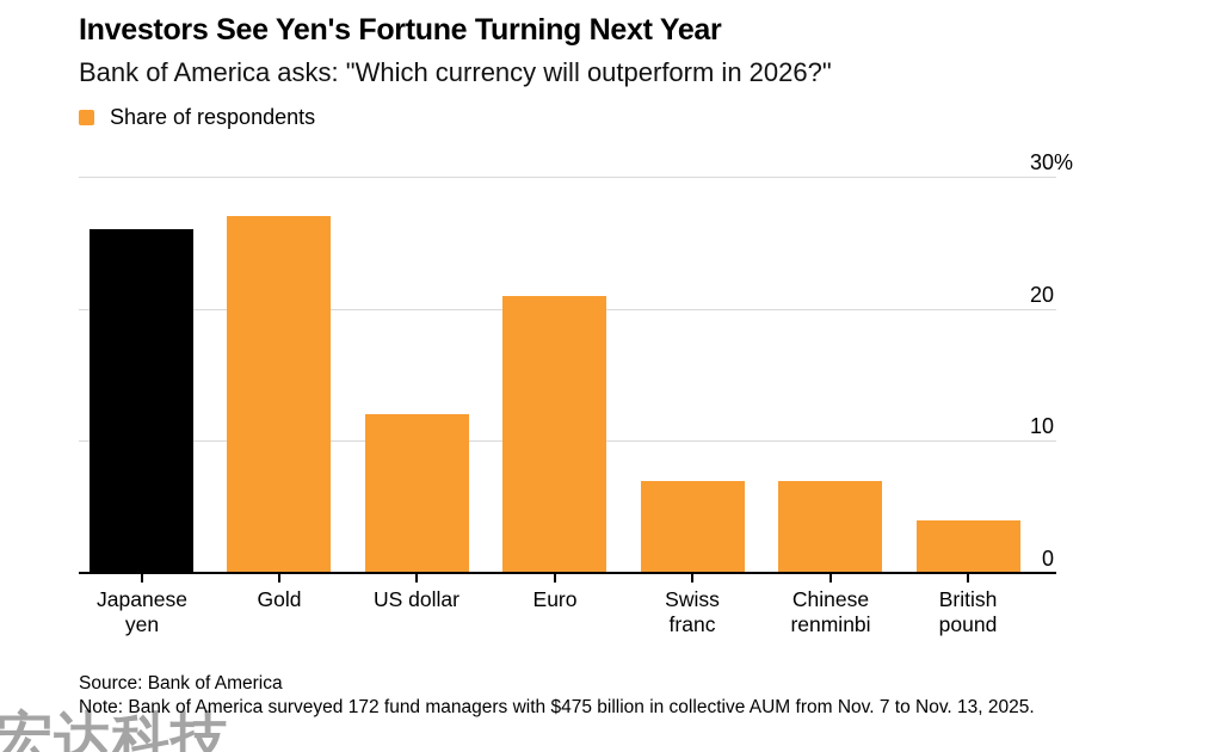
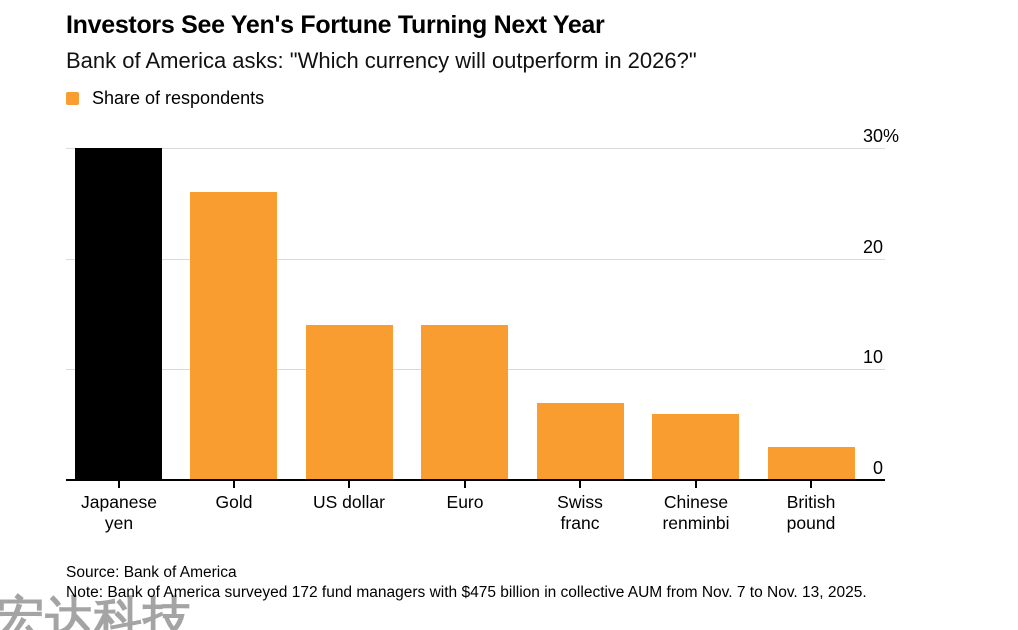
Japanese yen: 26 -> 30
Gold: 27 -> 26
US dollar: 12 -> 14
Euro: 21 -> 14
Chinese renminbi: 7 -> 6
British pound: 4 -> 3
